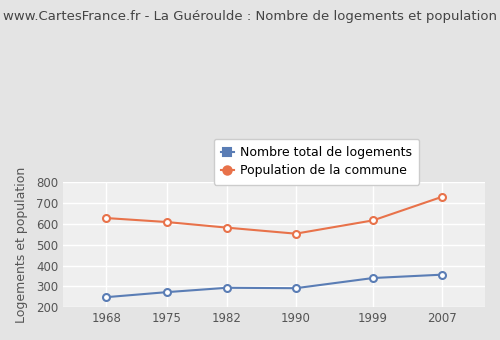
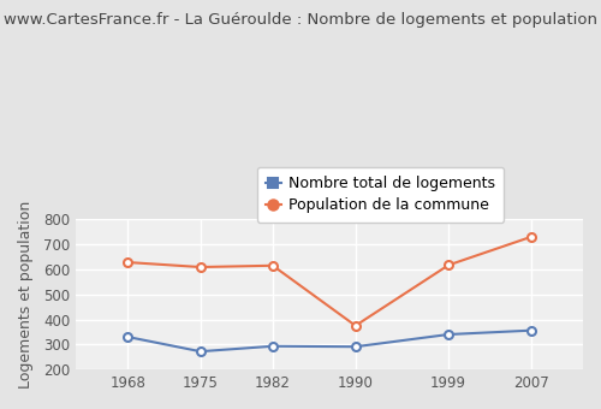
Nombre total de logements/1968: 248 -> 330
Population de la commune/1982: 582 -> 615
Population de la commune/1990: 553 -> 375
